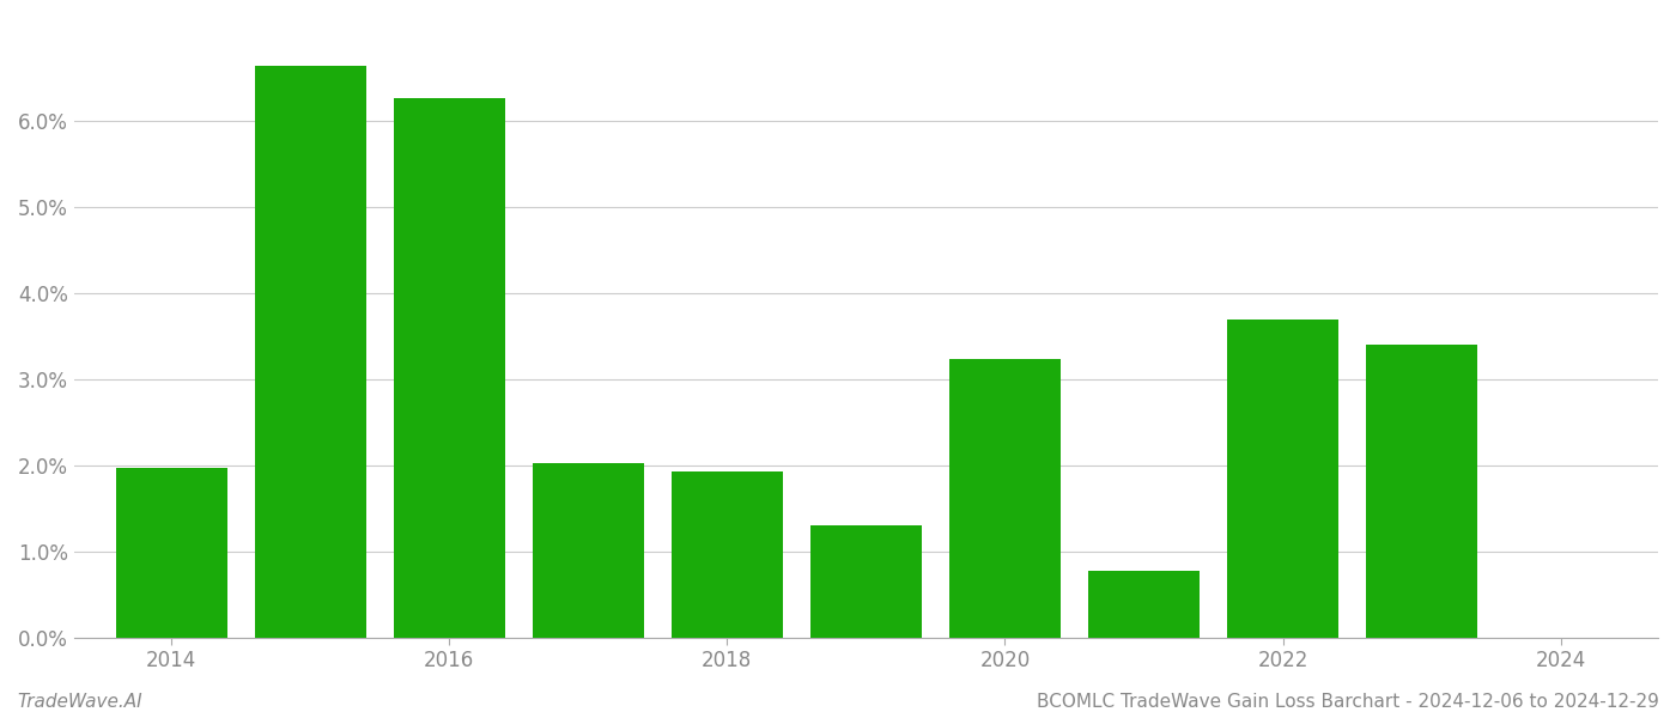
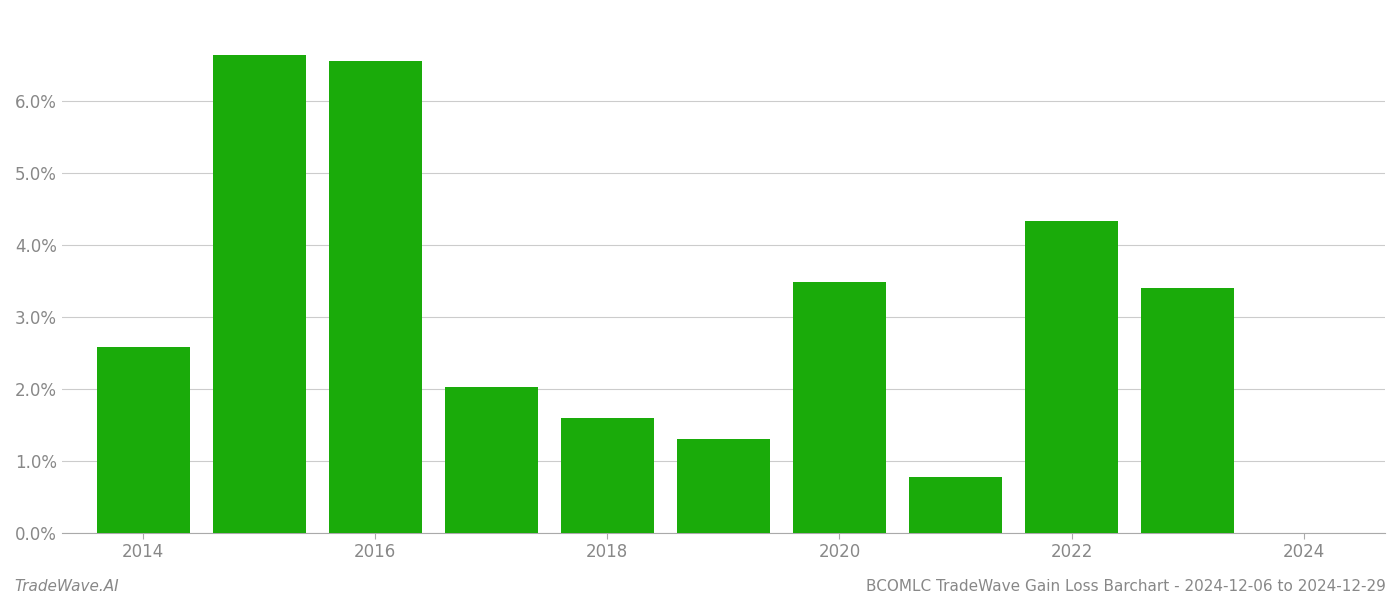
2014: 1.97% -> 2.58%
2016: 6.27% -> 6.56%
2018: 1.93% -> 1.60%
2020: 3.23% -> 3.48%
2022: 3.70% -> 4.34%
